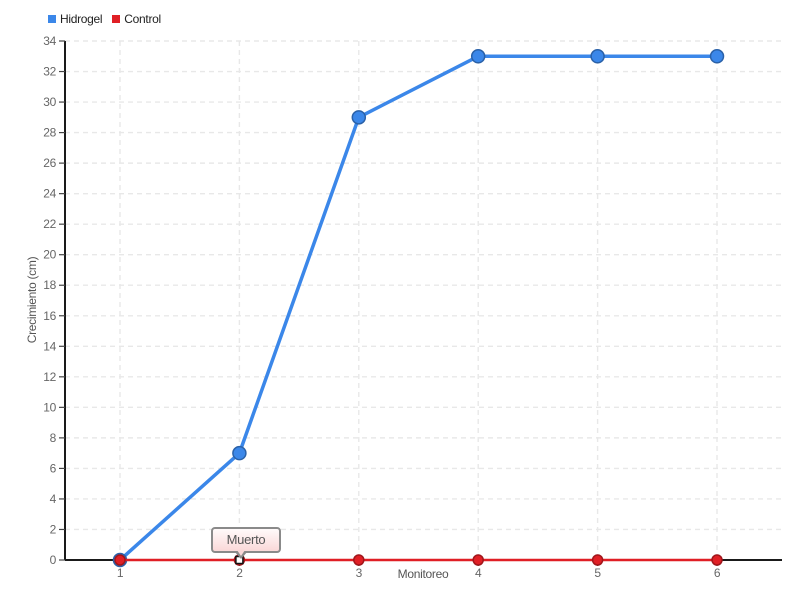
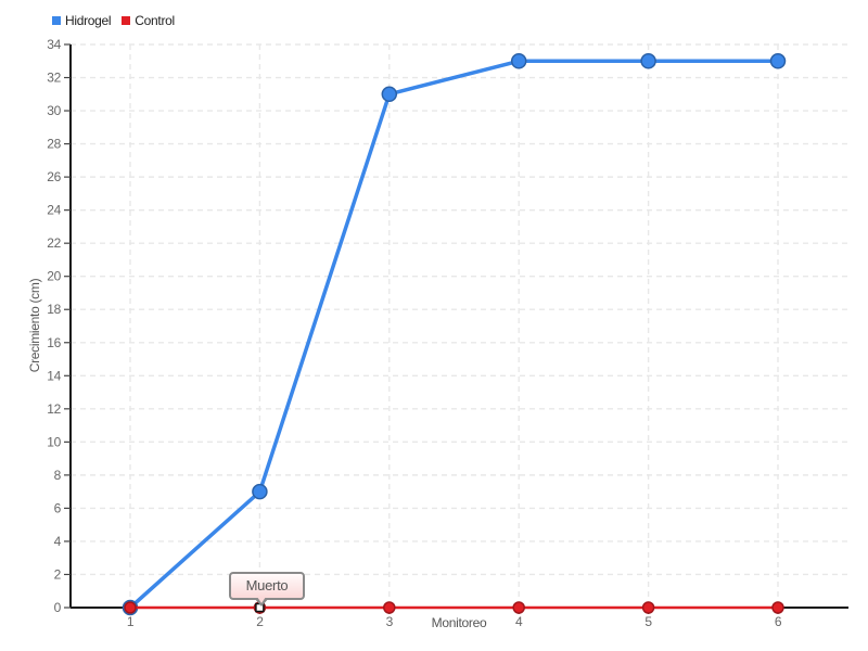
Hidrogel/3: 29 -> 31
